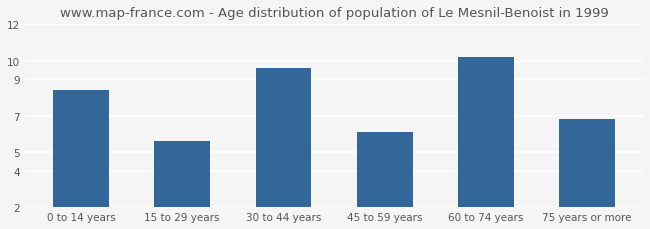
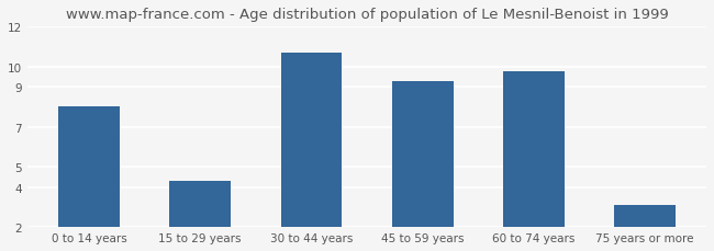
0 to 14 years: 8.4 -> 8.0
15 to 29 years: 5.6 -> 4.3
30 to 44 years: 9.6 -> 10.7
45 to 59 years: 6.1 -> 9.3
60 to 74 years: 10.2 -> 9.8
75 years or more: 6.8 -> 3.1
